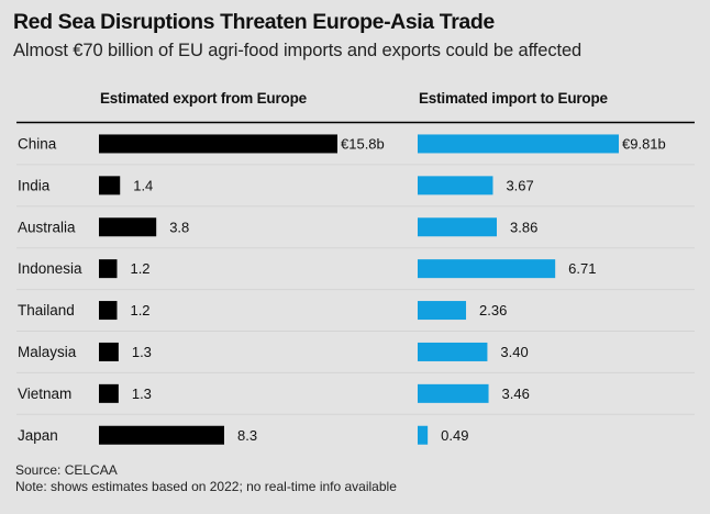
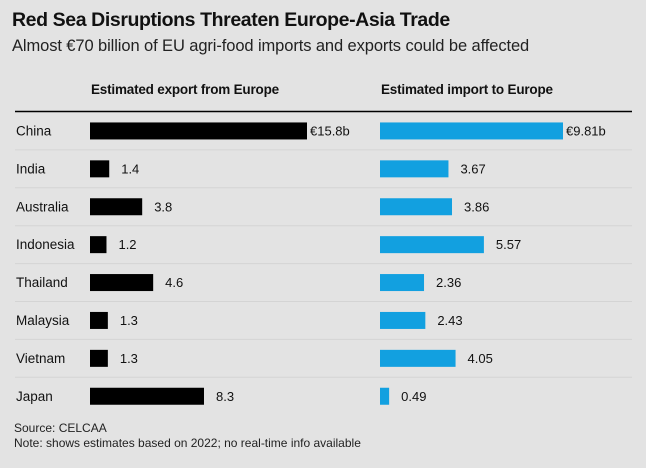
Estimated import to Europe/Indonesia: 6.71 -> 5.57
Estimated export from Europe/Thailand: 1.2 -> 4.6
Estimated import to Europe/Malaysia: 3.40 -> 2.43
Estimated import to Europe/Vietnam: 3.46 -> 4.05
